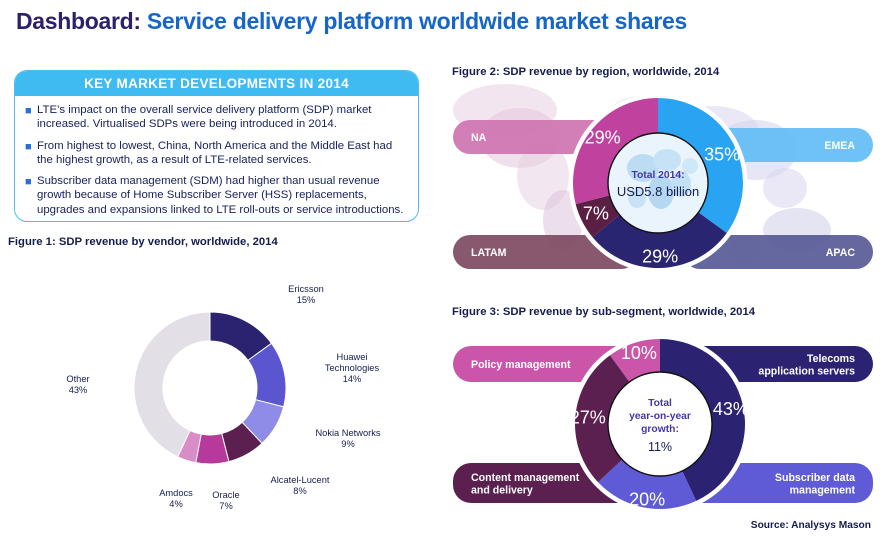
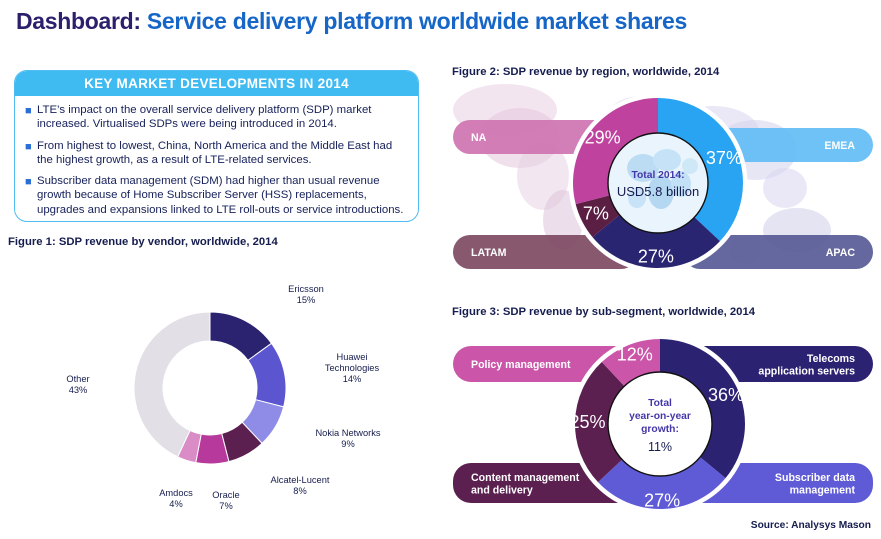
Figure 2: SDP revenue by region, worldwide, 2014/EMEA: 35% -> 37%
Figure 2: SDP revenue by region, worldwide, 2014/APAC: 29% -> 27%
Figure 3: SDP revenue by sub-segment, worldwide, 2014/Telecoms application servers: 43% -> 36%
Figure 3: SDP revenue by sub-segment, worldwide, 2014/Subscriber data management: 20% -> 27%
Figure 3: SDP revenue by sub-segment, worldwide, 2014/Content management and delivery: 27% -> 25%
Figure 3: SDP revenue by sub-segment, worldwide, 2014/Policy management: 10% -> 12%
